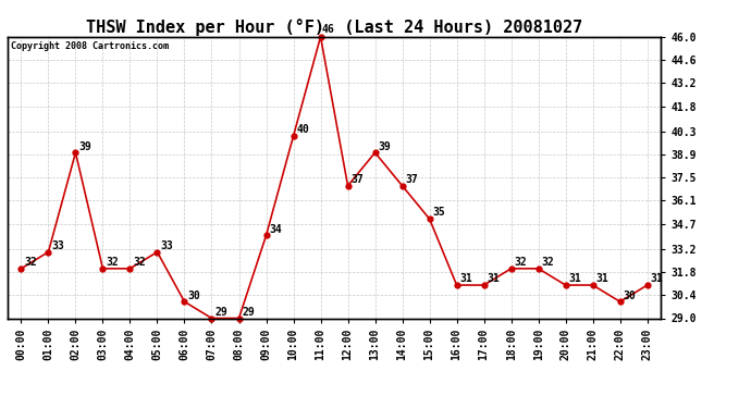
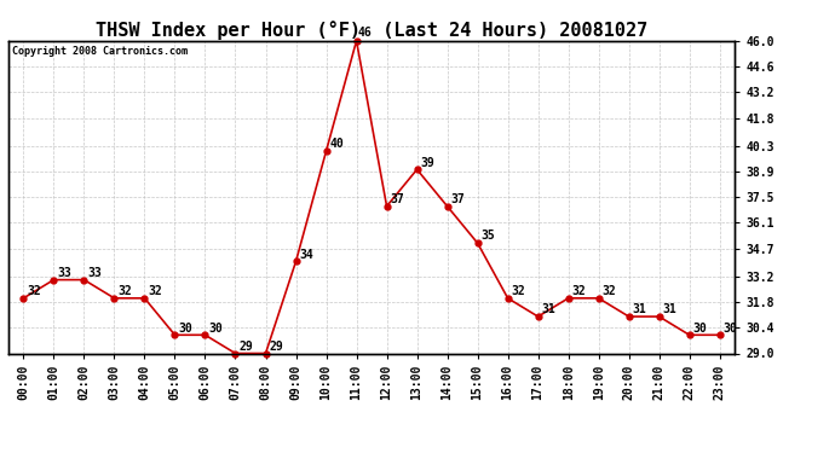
02:00: 39 -> 33
05:00: 33 -> 30
16:00: 31 -> 32
23:00: 31 -> 30
